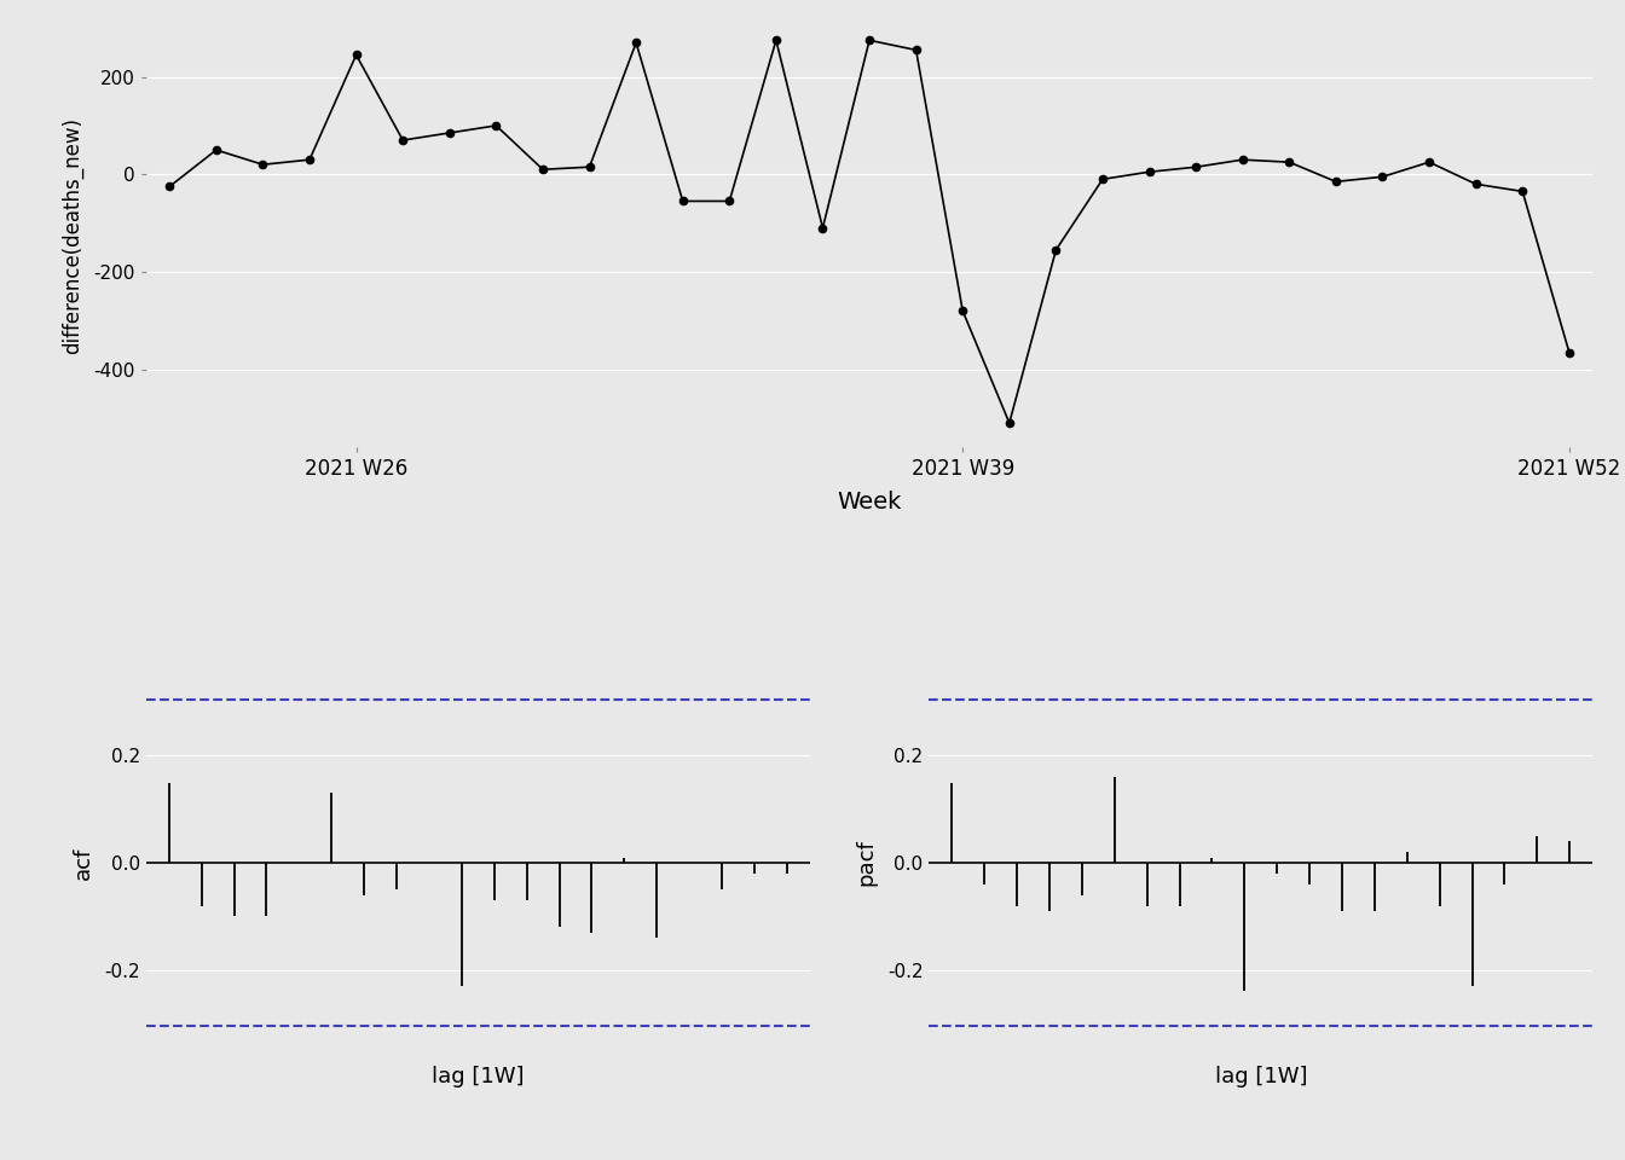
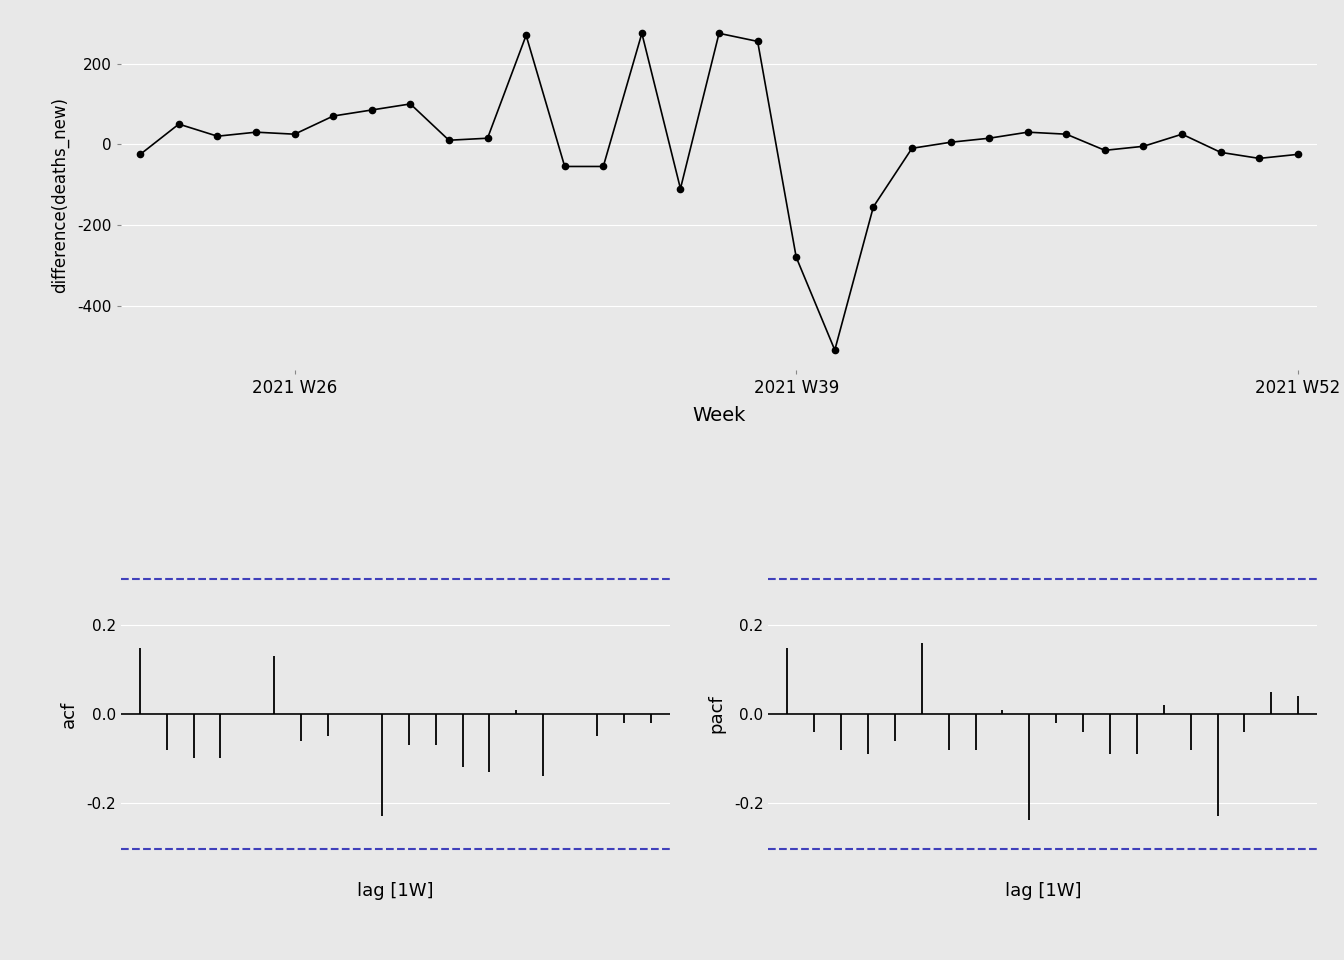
2021 W26: 245 -> 25
2021 W52: -365 -> -25
